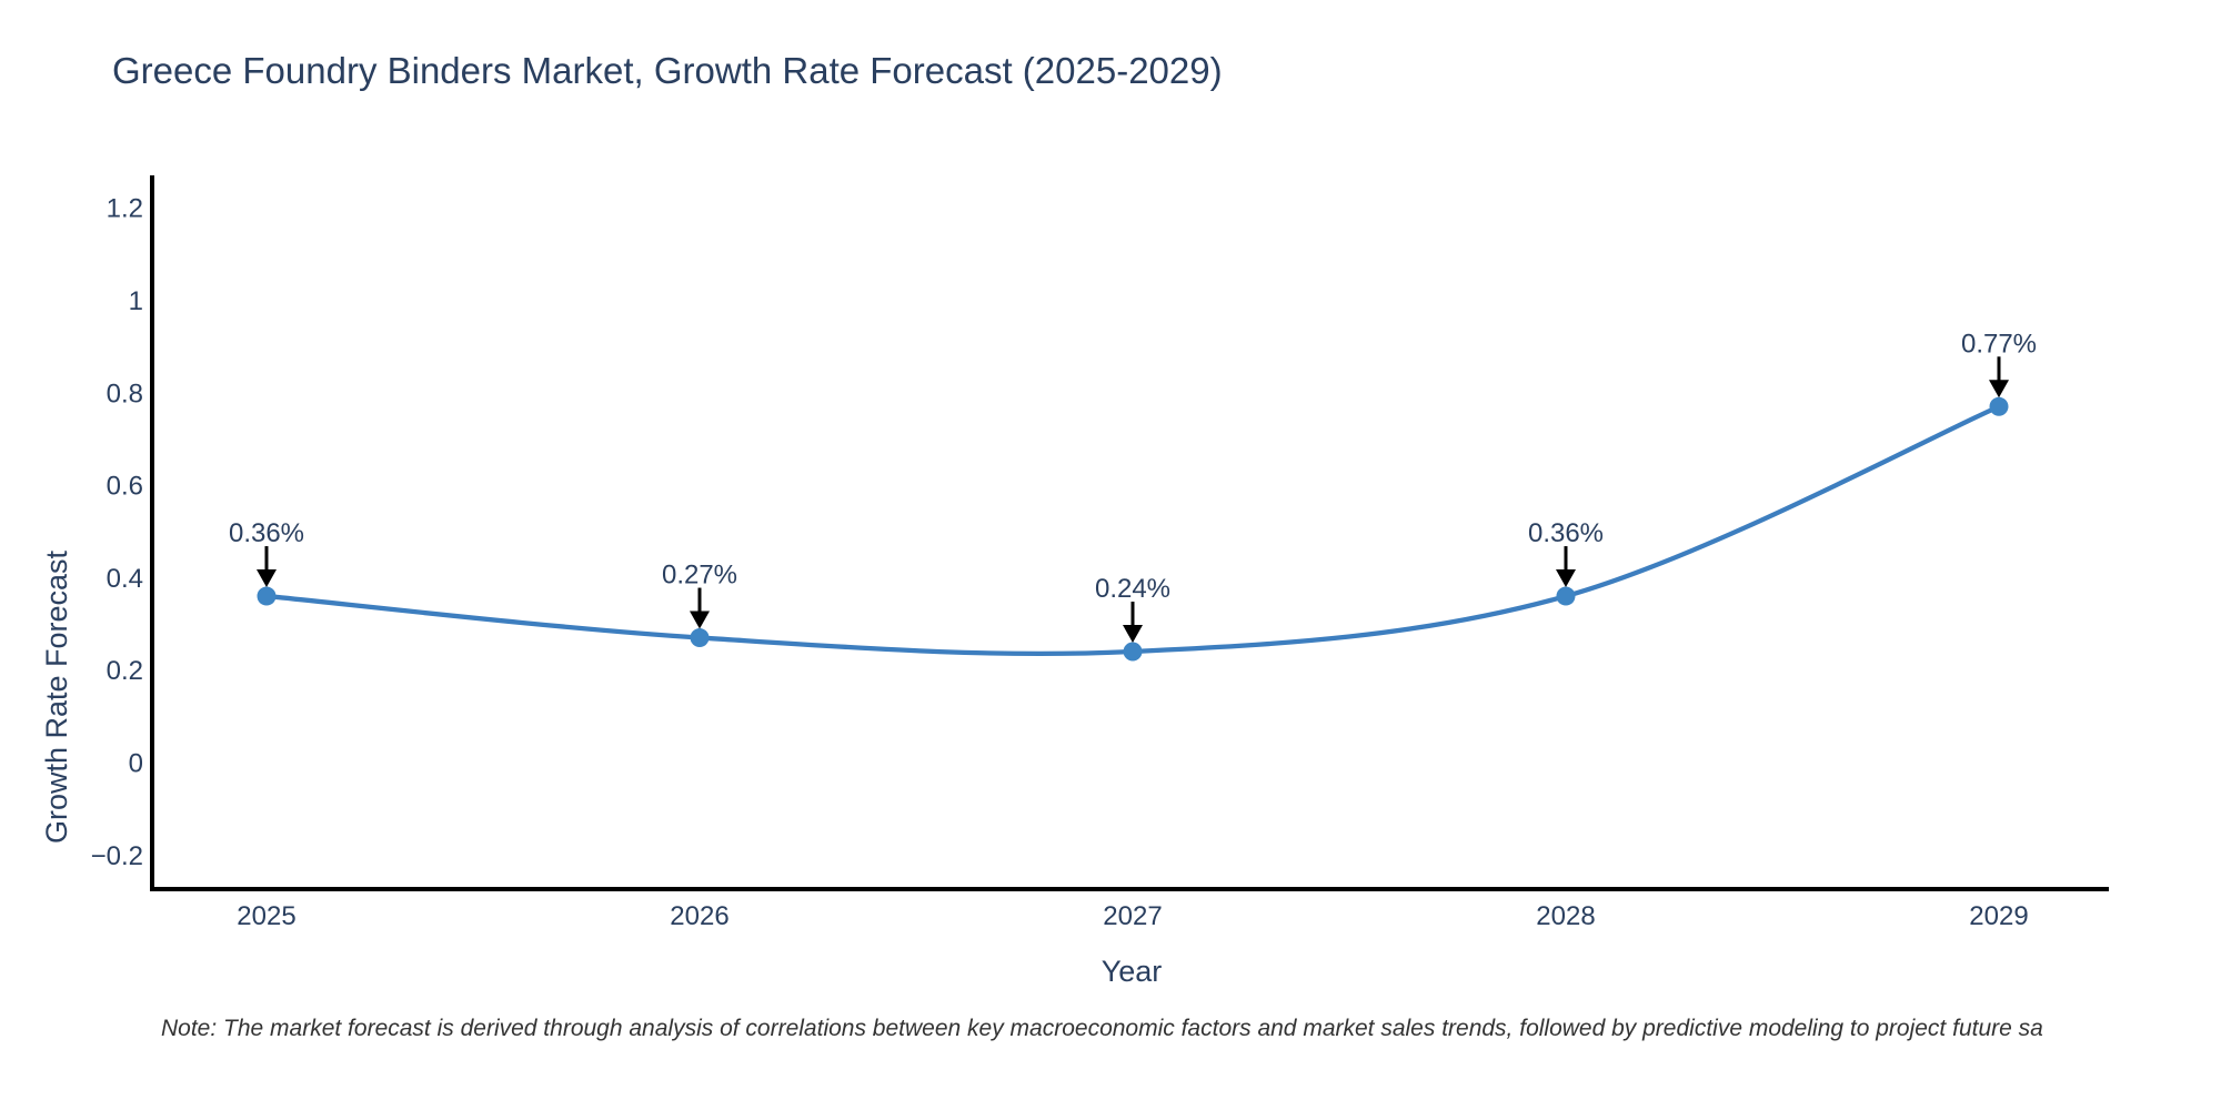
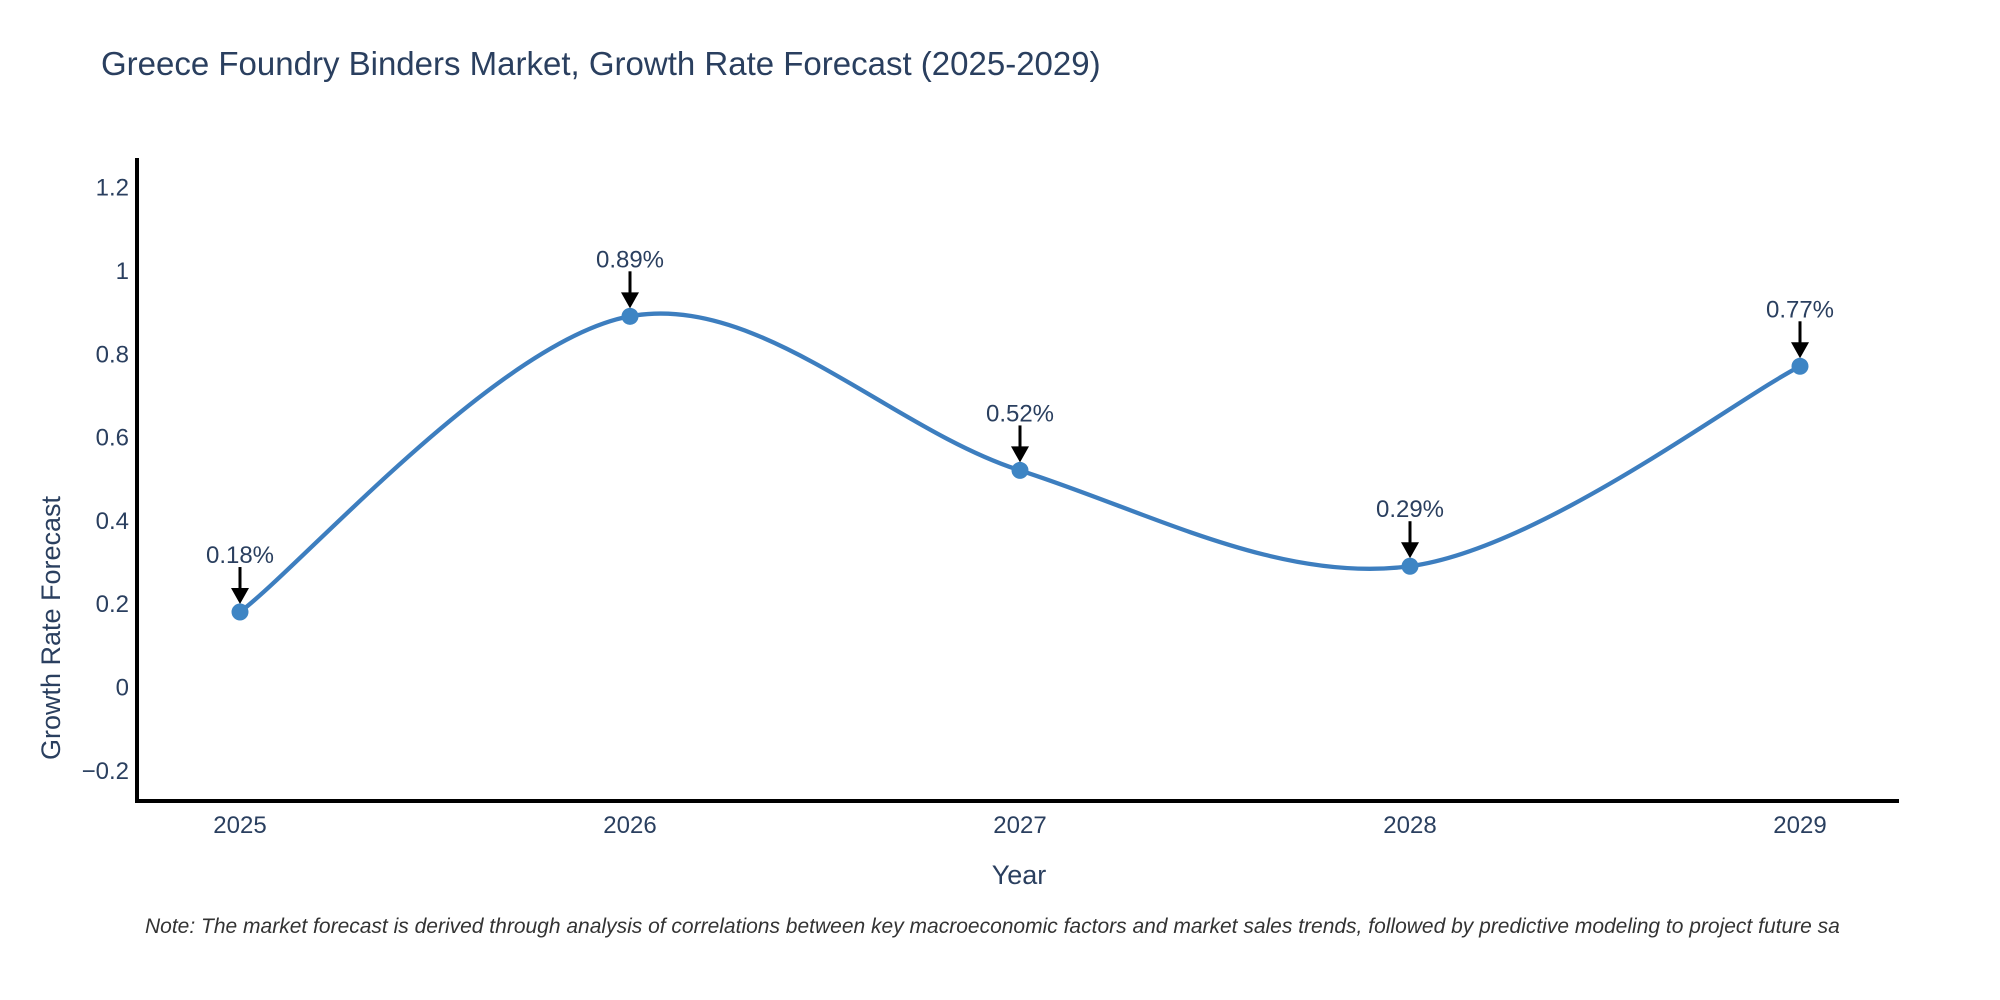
2025: 0.36% -> 0.18%
2026: 0.27% -> 0.89%
2027: 0.24% -> 0.52%
2028: 0.36% -> 0.29%
